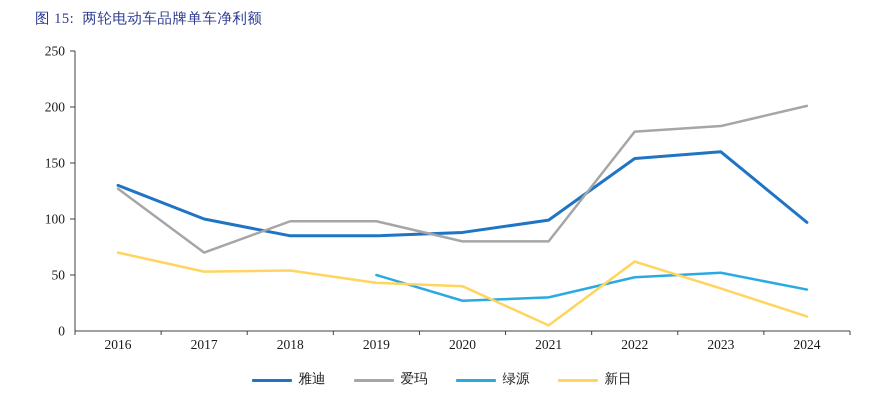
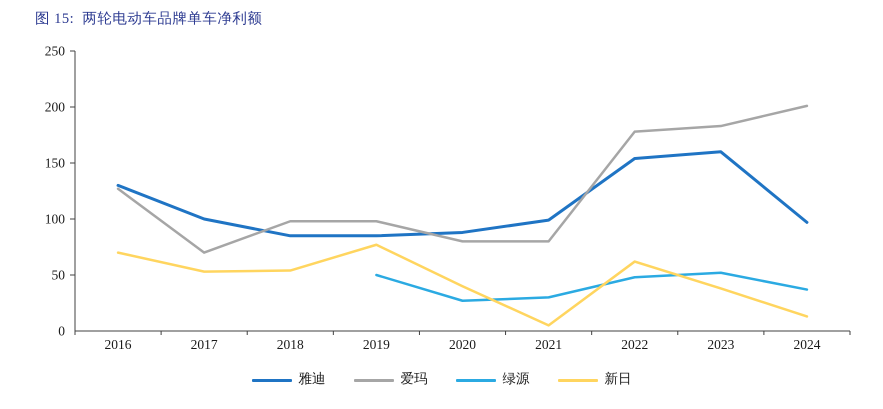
新日/2019: 43 -> 77
